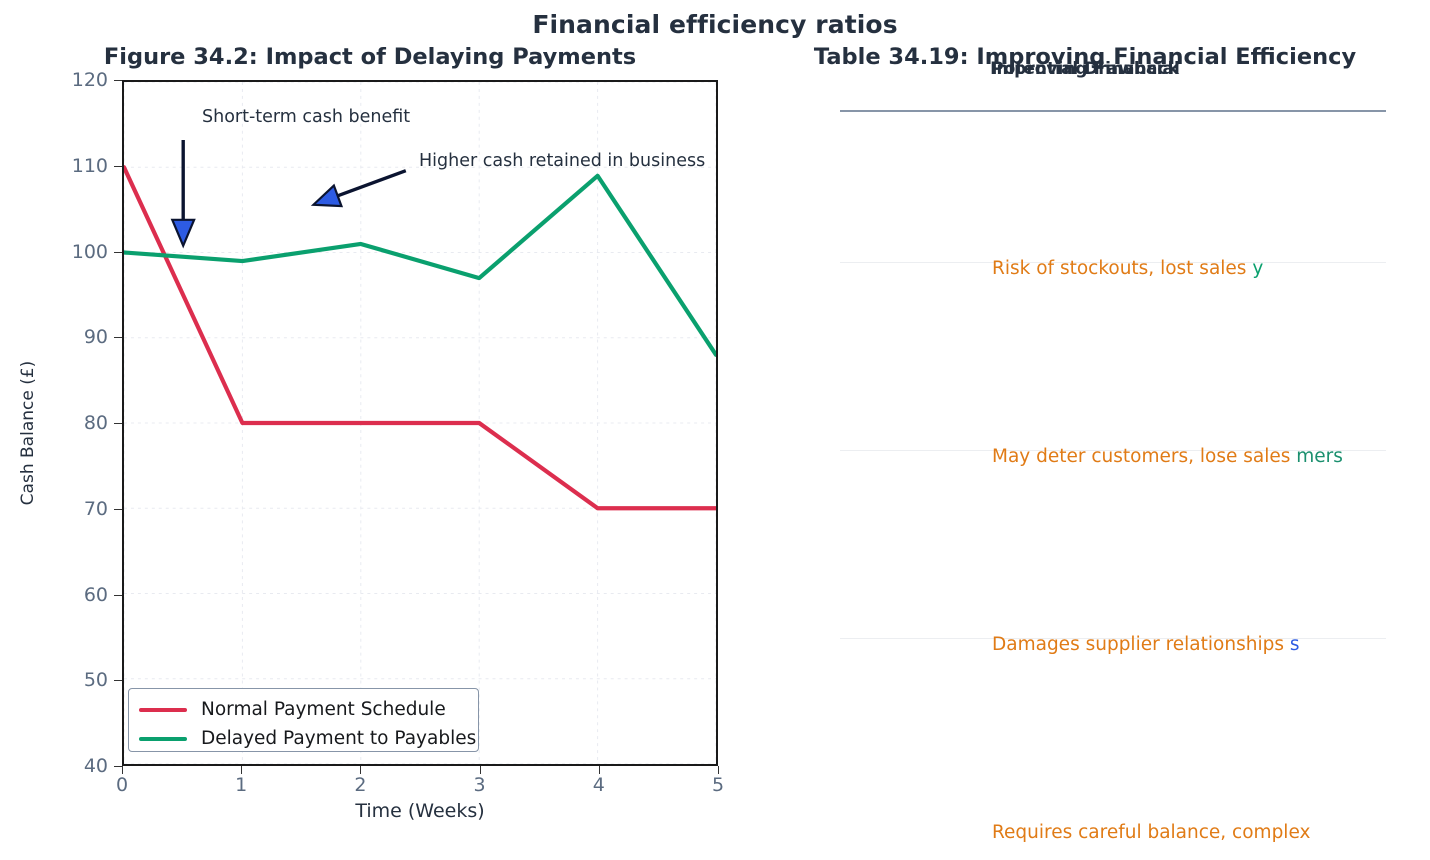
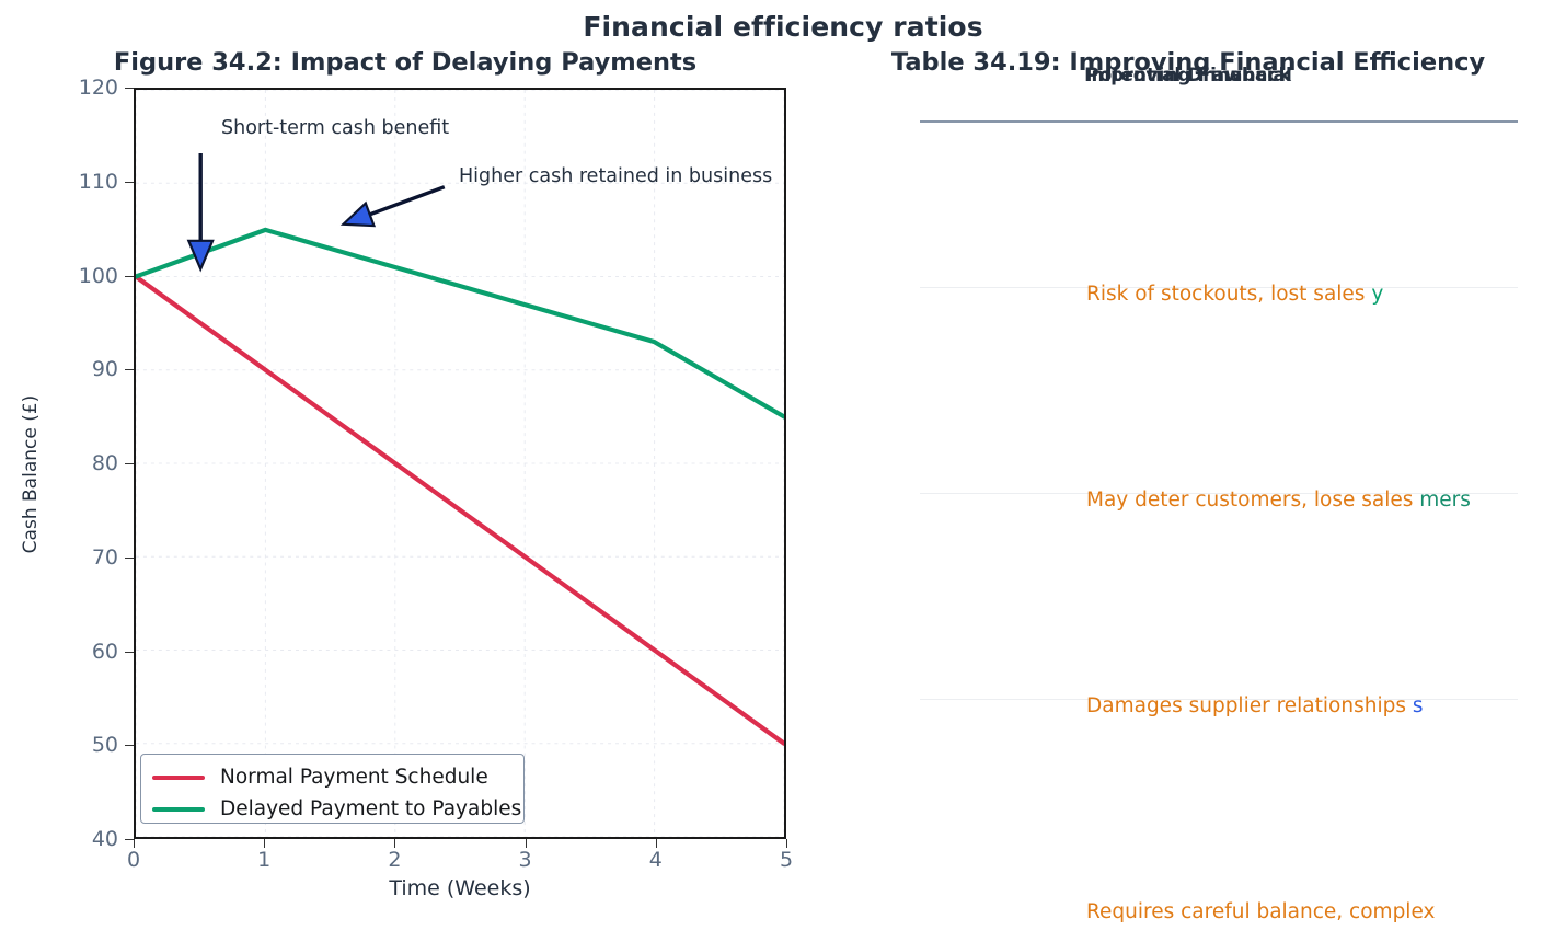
Normal Payment Schedule/0: 110 -> 100
Normal Payment Schedule/1: 80 -> 90
Delayed Payment to Payables/1: 99 -> 105
Normal Payment Schedule/3: 80 -> 70
Normal Payment Schedule/4: 70 -> 60
Delayed Payment to Payables/4: 109 -> 93
Normal Payment Schedule/5: 70 -> 50
Delayed Payment to Payables/5: 88 -> 85
